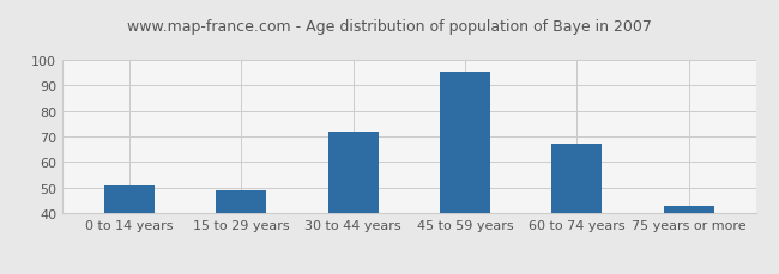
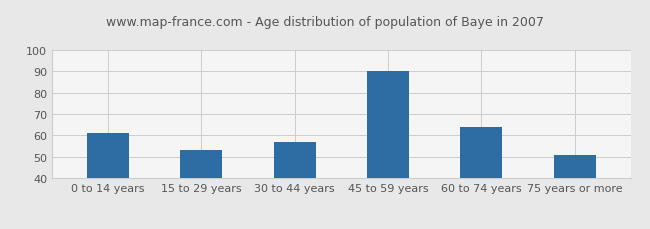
0 to 14 years: 51 -> 61
15 to 29 years: 49 -> 53
30 to 44 years: 72 -> 57
45 to 59 years: 95 -> 90
60 to 74 years: 67 -> 64
75 years or more: 43 -> 51
